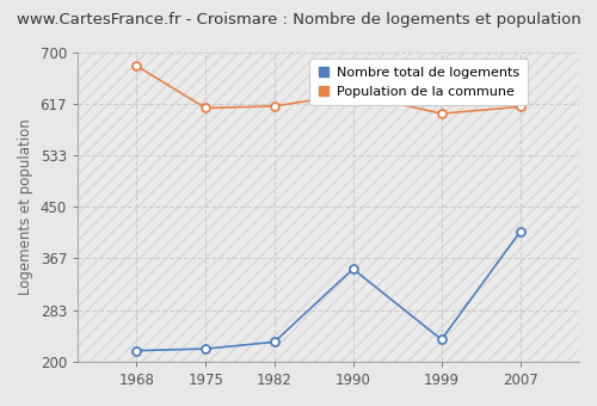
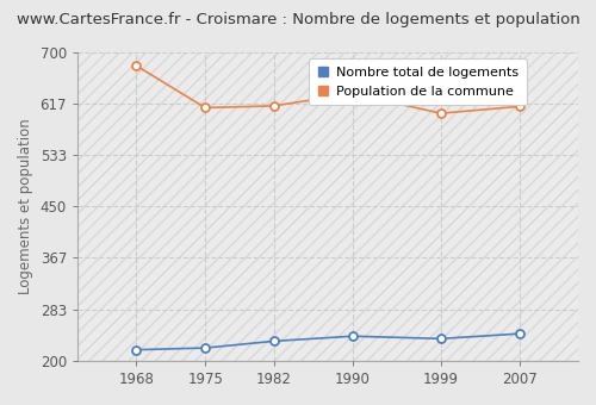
Nombre total de logements/1990: 350 -> 240
Nombre total de logements/2007: 410 -> 244
